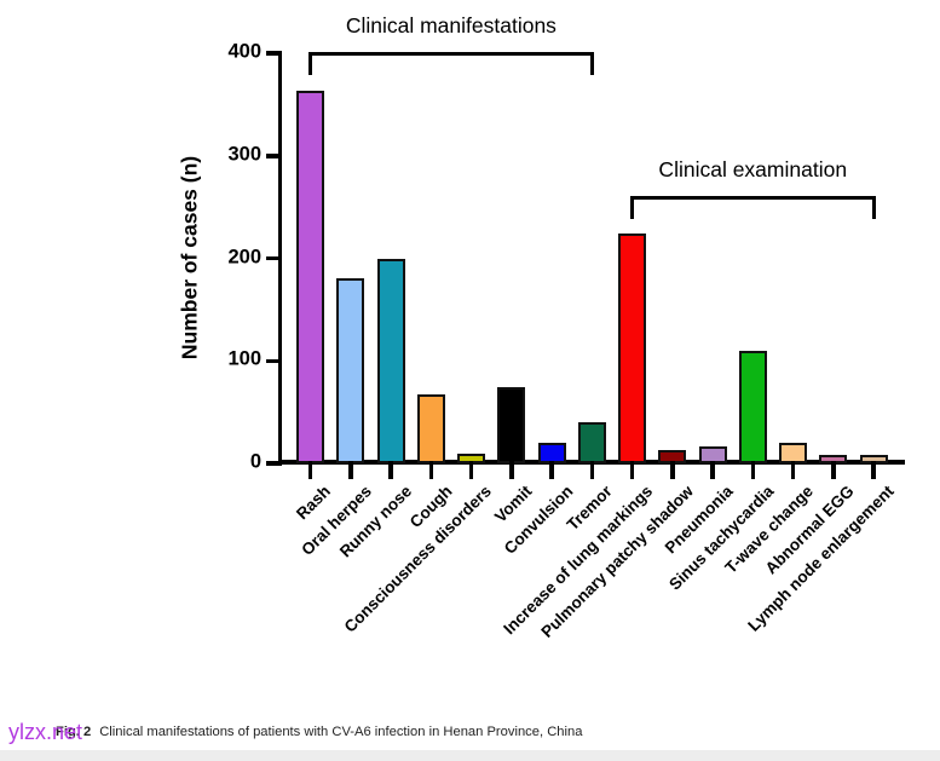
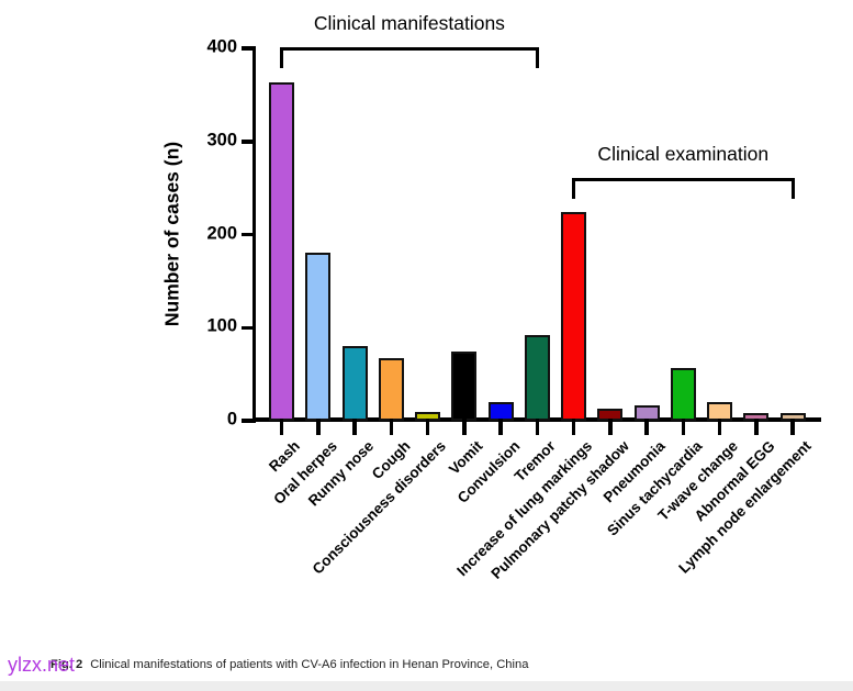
Runny nose: 200 -> 80
Tremor: 40 -> 90
Sinus tachycardia: 110 -> 60
